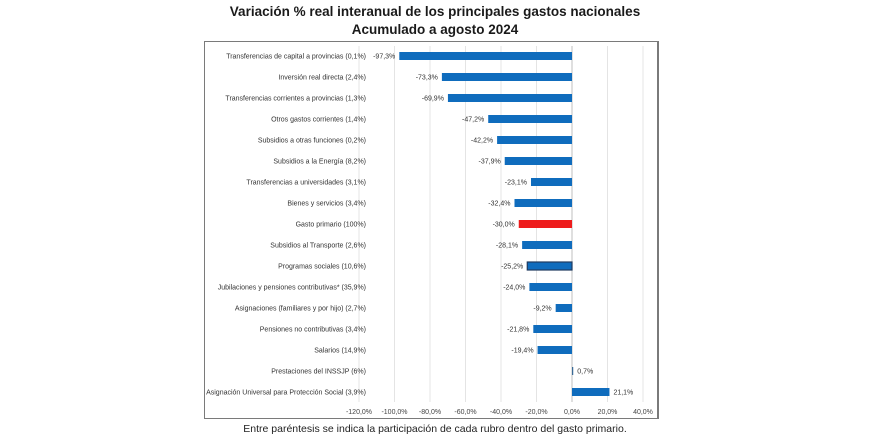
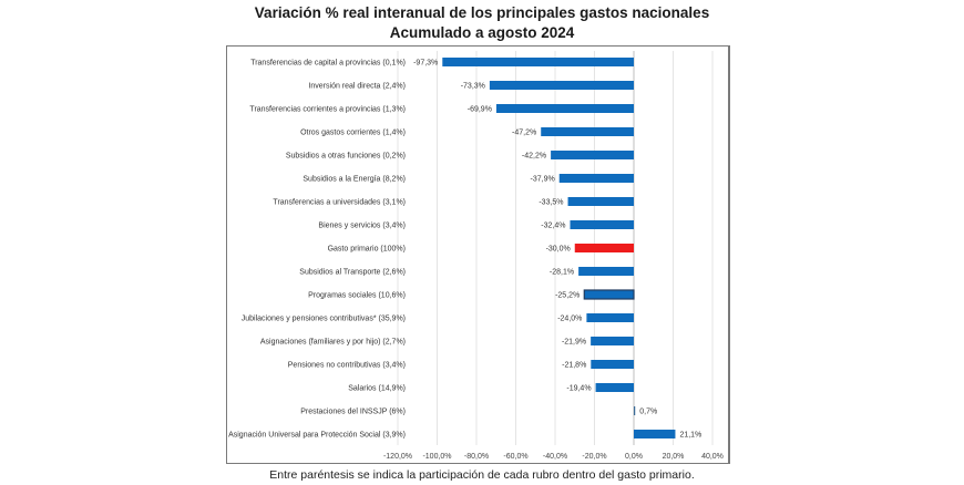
Transferencias a universidades (3,1%): -23,1% -> -33,5%
Asignaciones (familiares y por hijo) (2,7%): -9,2% -> -21,9%
